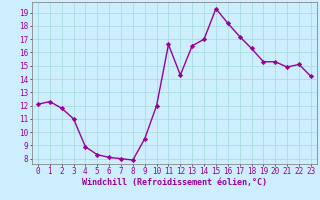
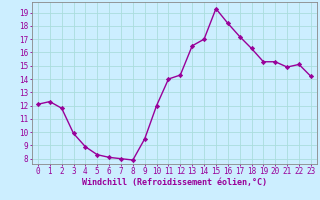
3: 11.0 -> 9.9
11: 16.6 -> 14.0
